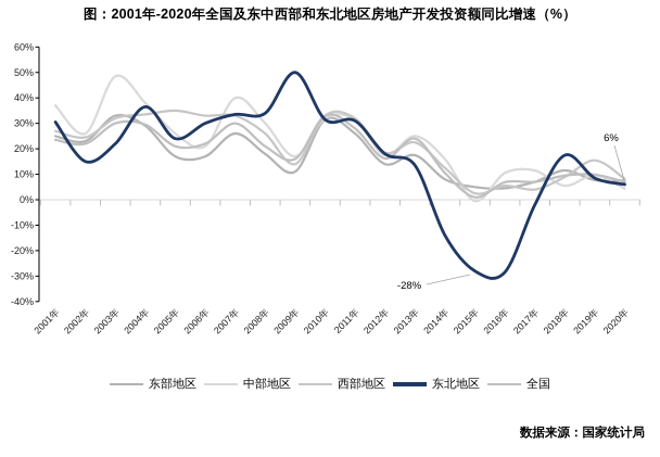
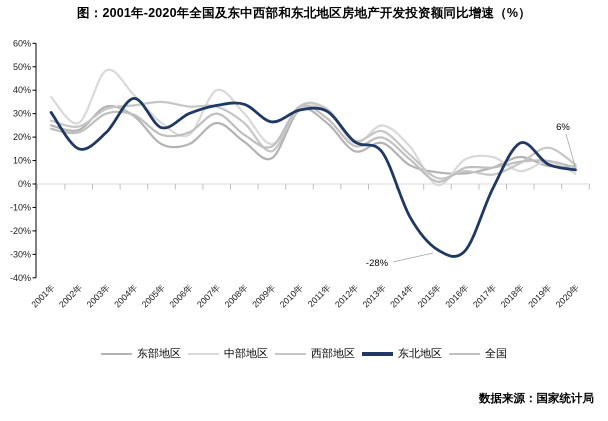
东北地区/2009年: 50% -> 26%
全国/2013年: 24% -> 20%
